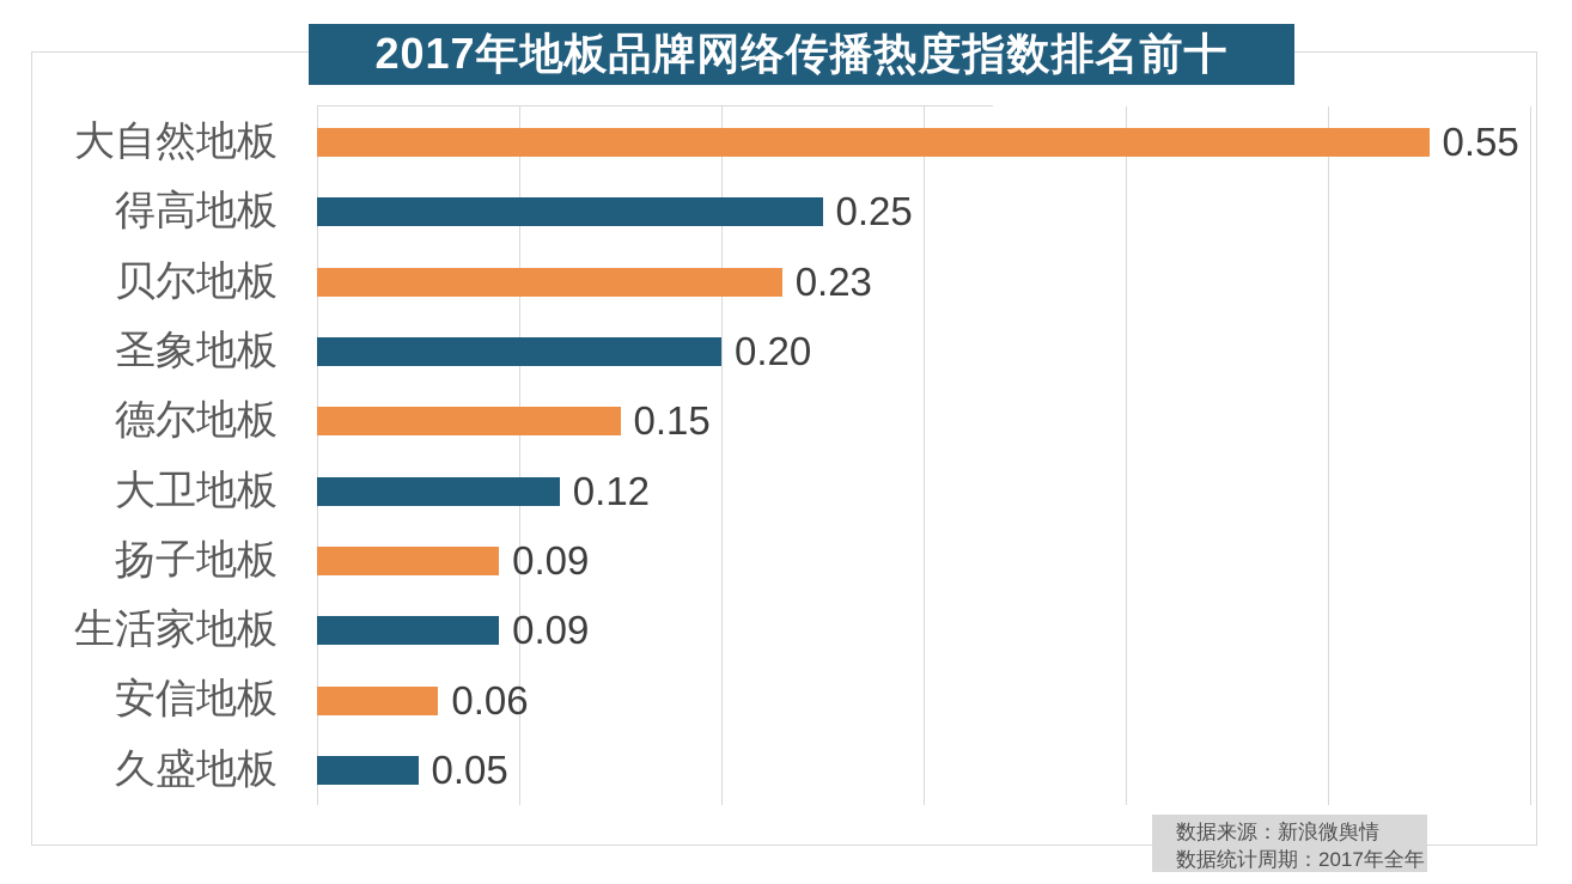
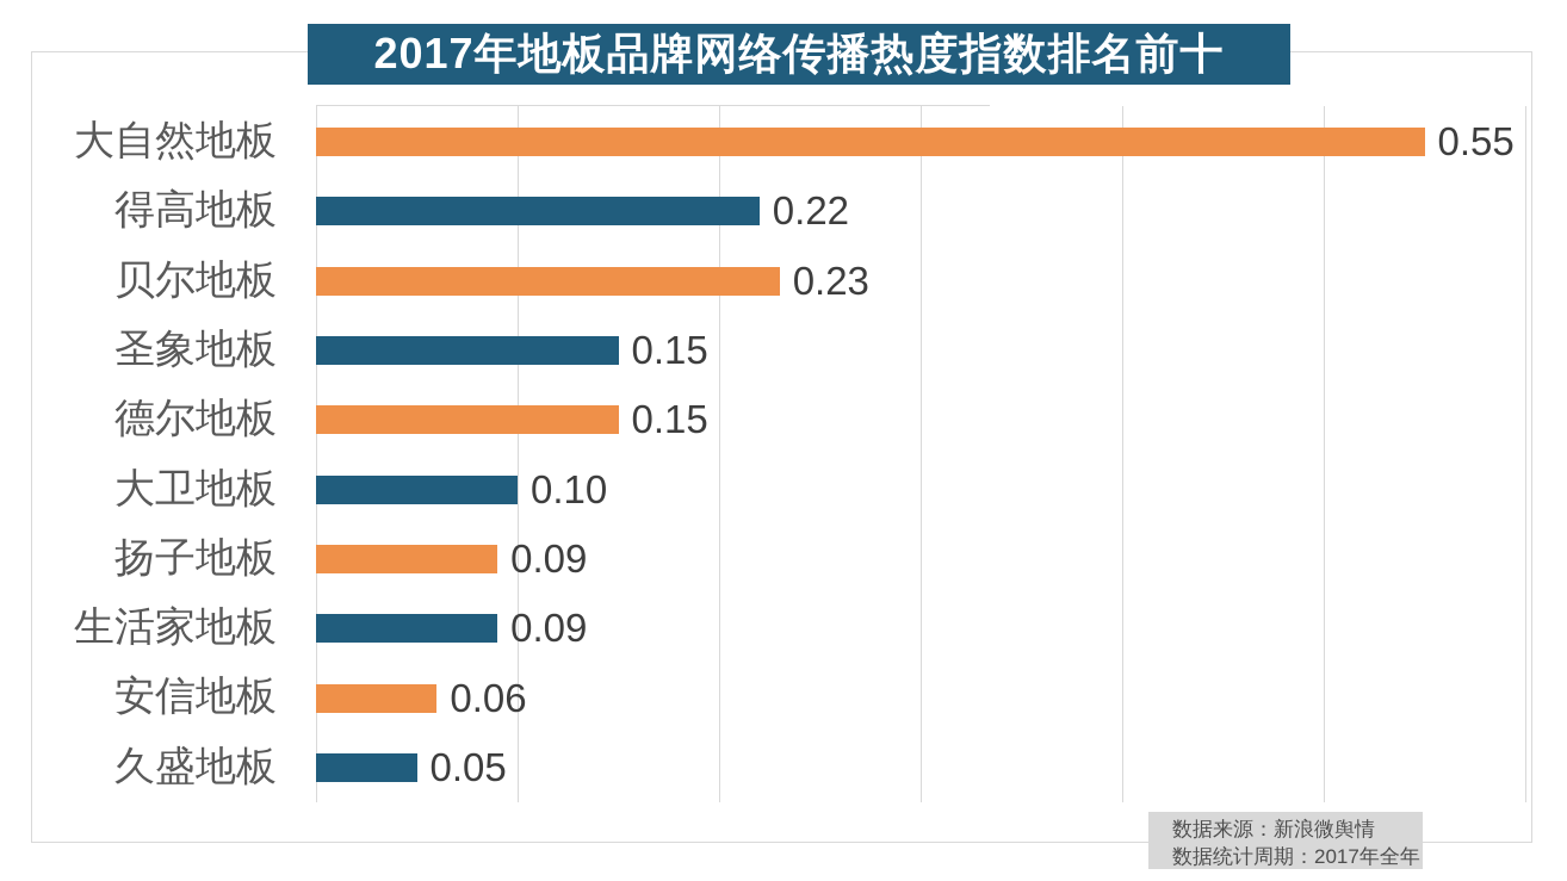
得高地板: 0.25 -> 0.22
圣象地板: 0.20 -> 0.15
大卫地板: 0.12 -> 0.10
